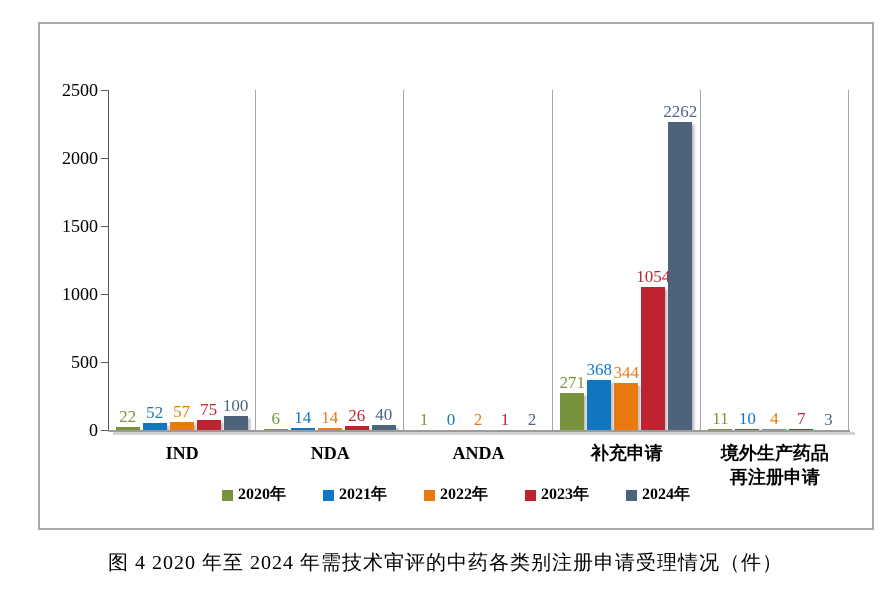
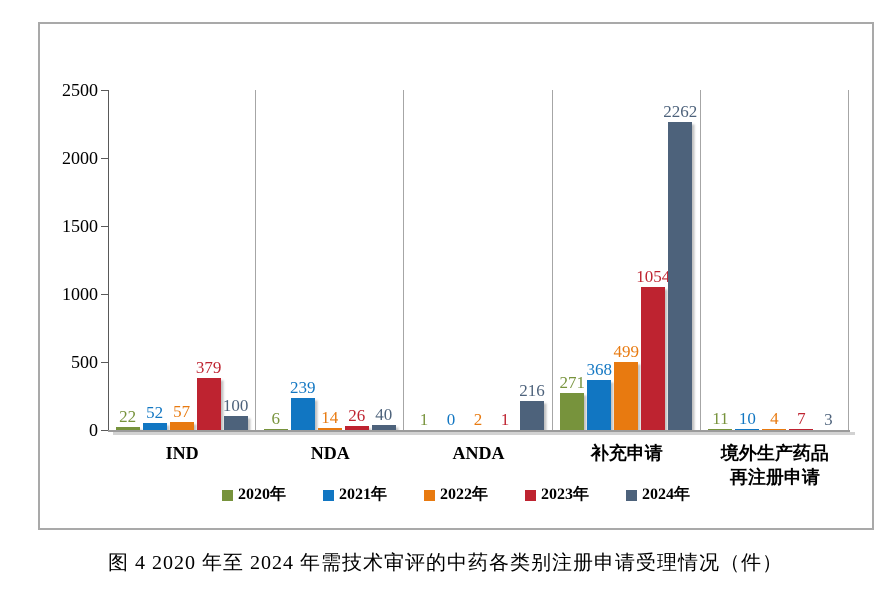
2023年/IND: 75 -> 379
2021年/NDA: 14 -> 239
2024年/ANDA: 2 -> 216
2022年/补充申请: 344 -> 499
